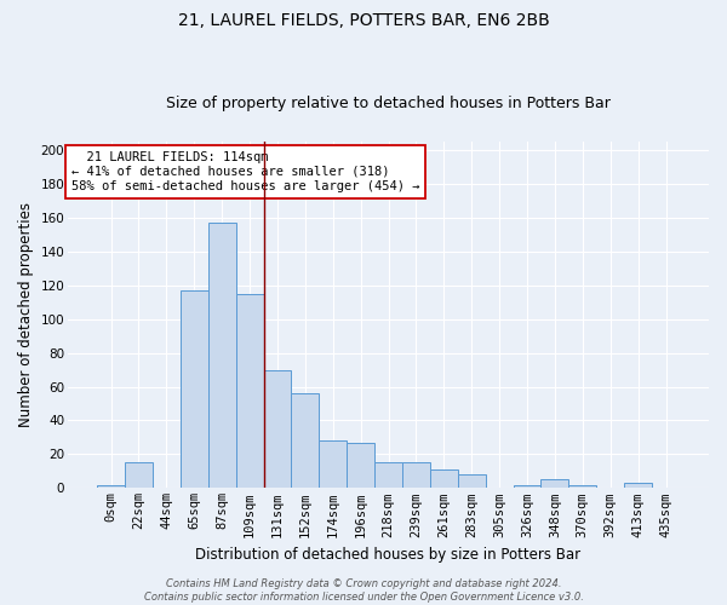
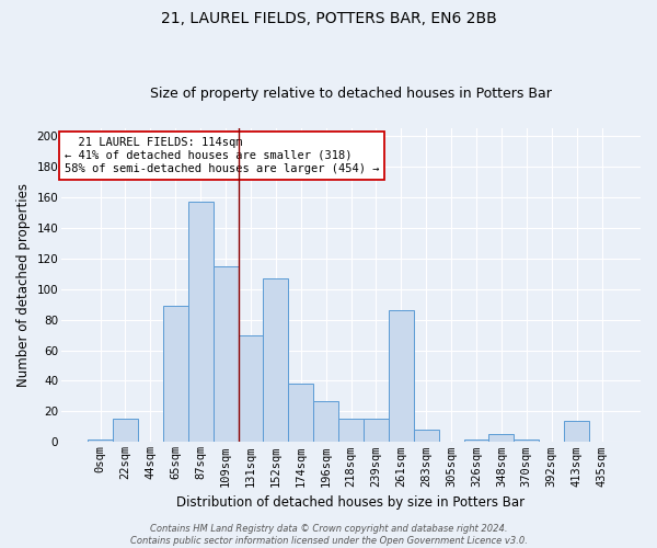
65sqm: 117 -> 89
152sqm: 56 -> 107
174sqm: 28 -> 38
261sqm: 11 -> 86
413sqm: 3 -> 14
